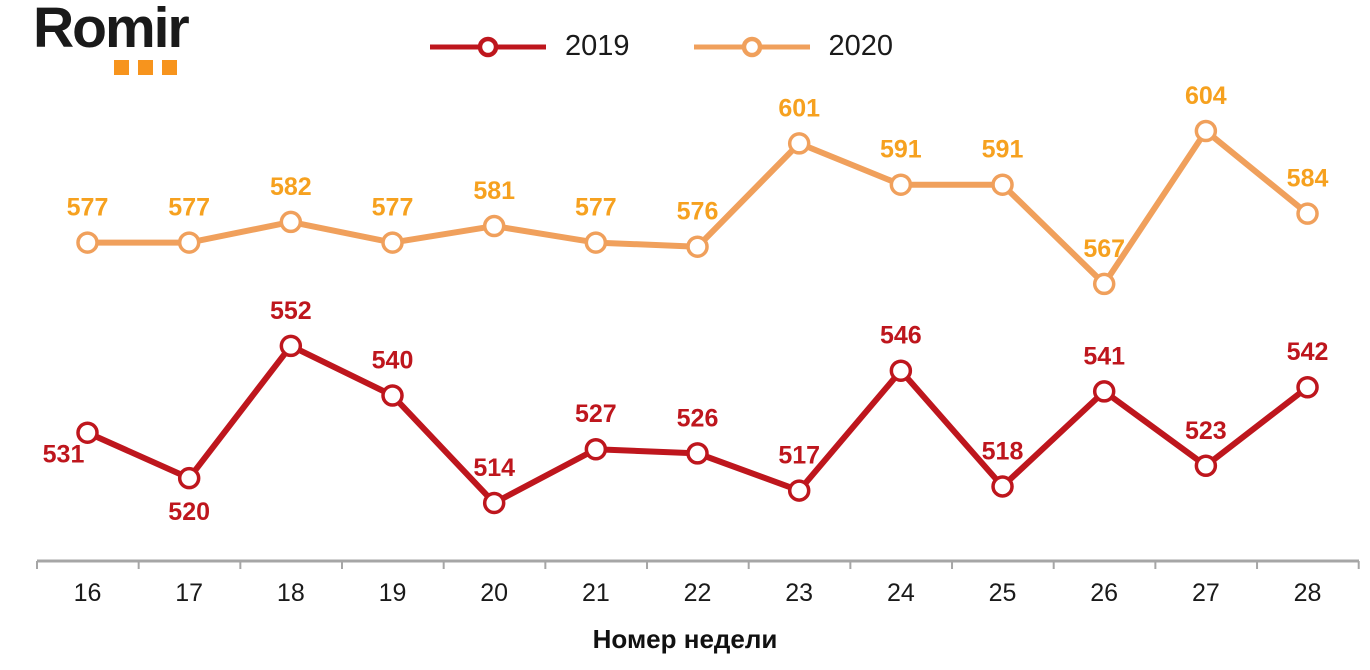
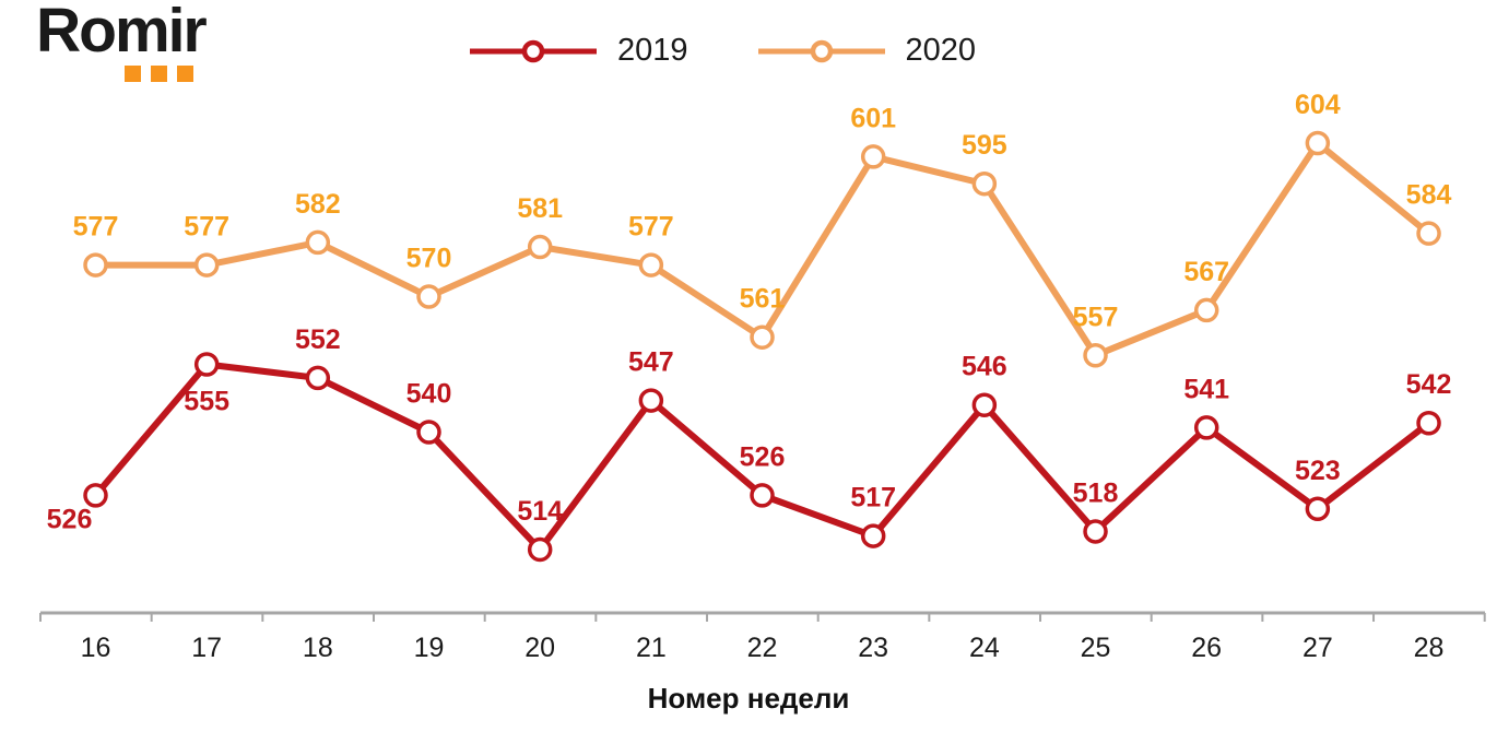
2019/16: 531 -> 526
2019/17: 520 -> 555
2020/19: 577 -> 570
2019/21: 527 -> 547
2020/22: 576 -> 561
2020/24: 591 -> 595
2020/25: 591 -> 557
